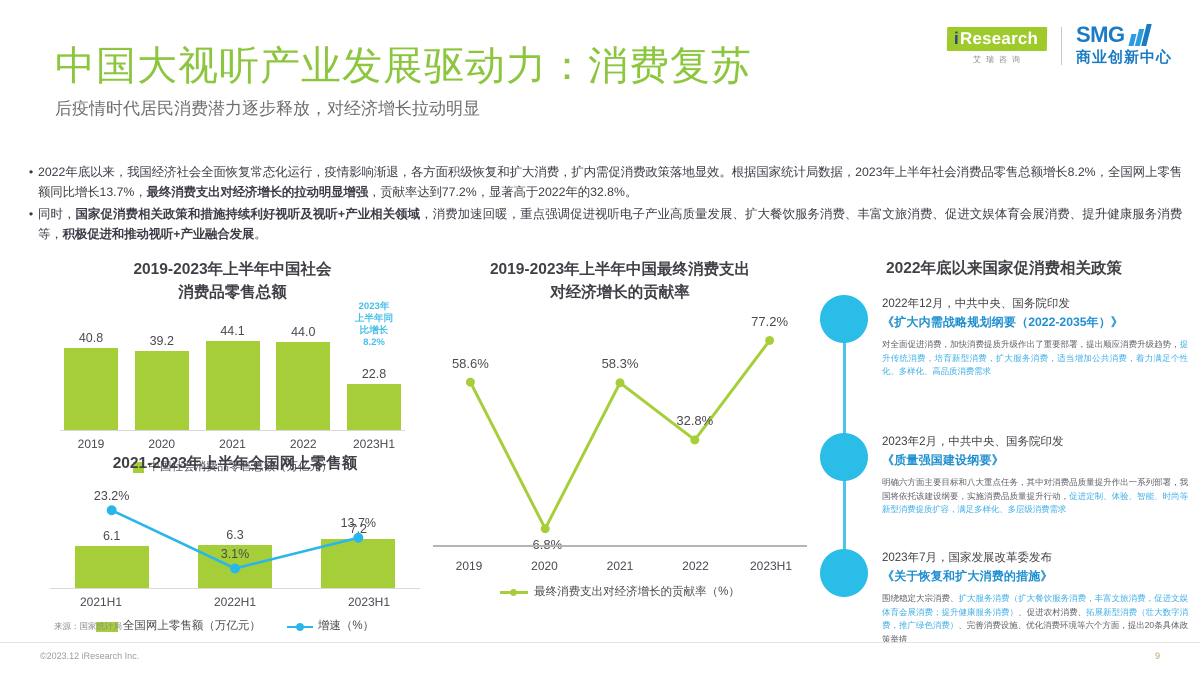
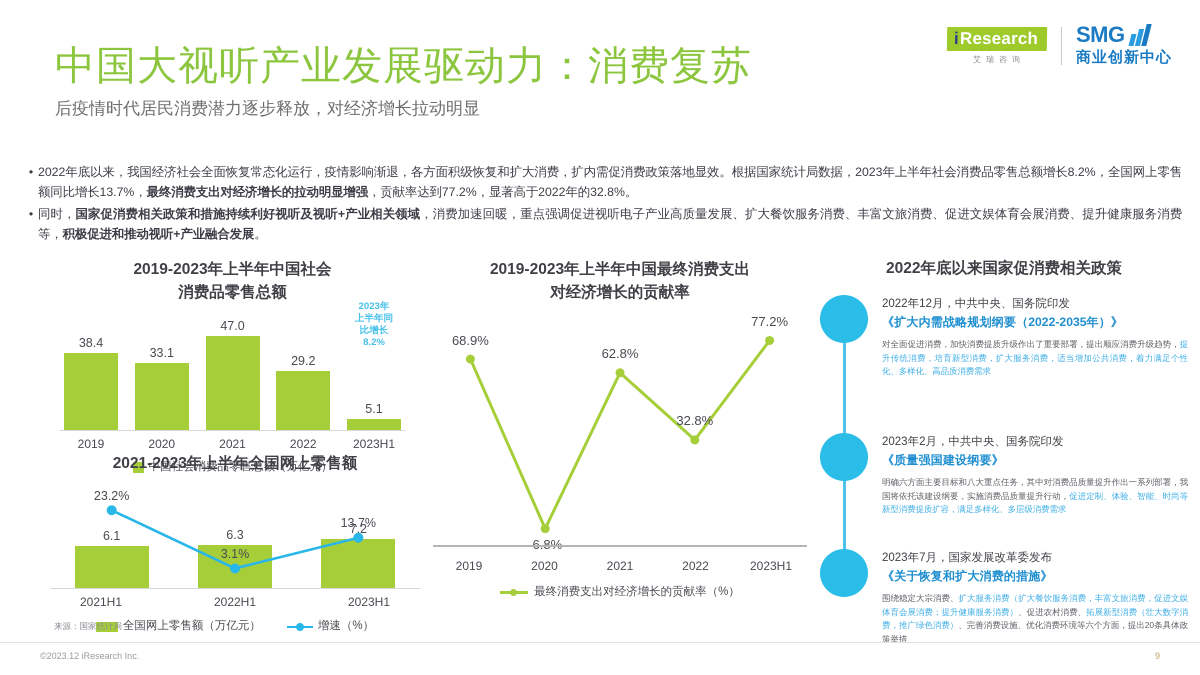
2019-2023年上半年中国社会消费品零售总额/2019: 40.8 -> 38.4
2019-2023年上半年中国社会消费品零售总额/2020: 39.2 -> 33.1
2019-2023年上半年中国社会消费品零售总额/2021: 44.1 -> 47.0
2019-2023年上半年中国社会消费品零售总额/2022: 44.0 -> 29.2
2019-2023年上半年中国社会消费品零售总额/2023H1: 22.8 -> 5.1
2019-2023年上半年中国最终消费支出对经济增长的贡献率/2019: 58.6% -> 68.9%
2019-2023年上半年中国最终消费支出对经济增长的贡献率/2021: 58.3% -> 62.8%
